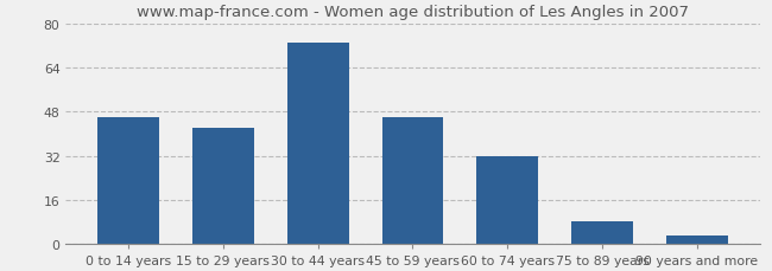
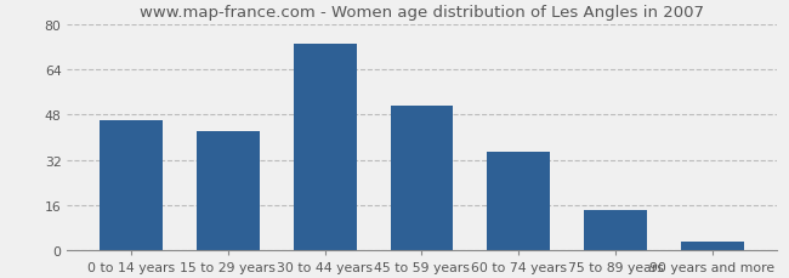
45 to 59 years: 46 -> 51
60 to 74 years: 32 -> 35
75 to 89 years: 8 -> 14
